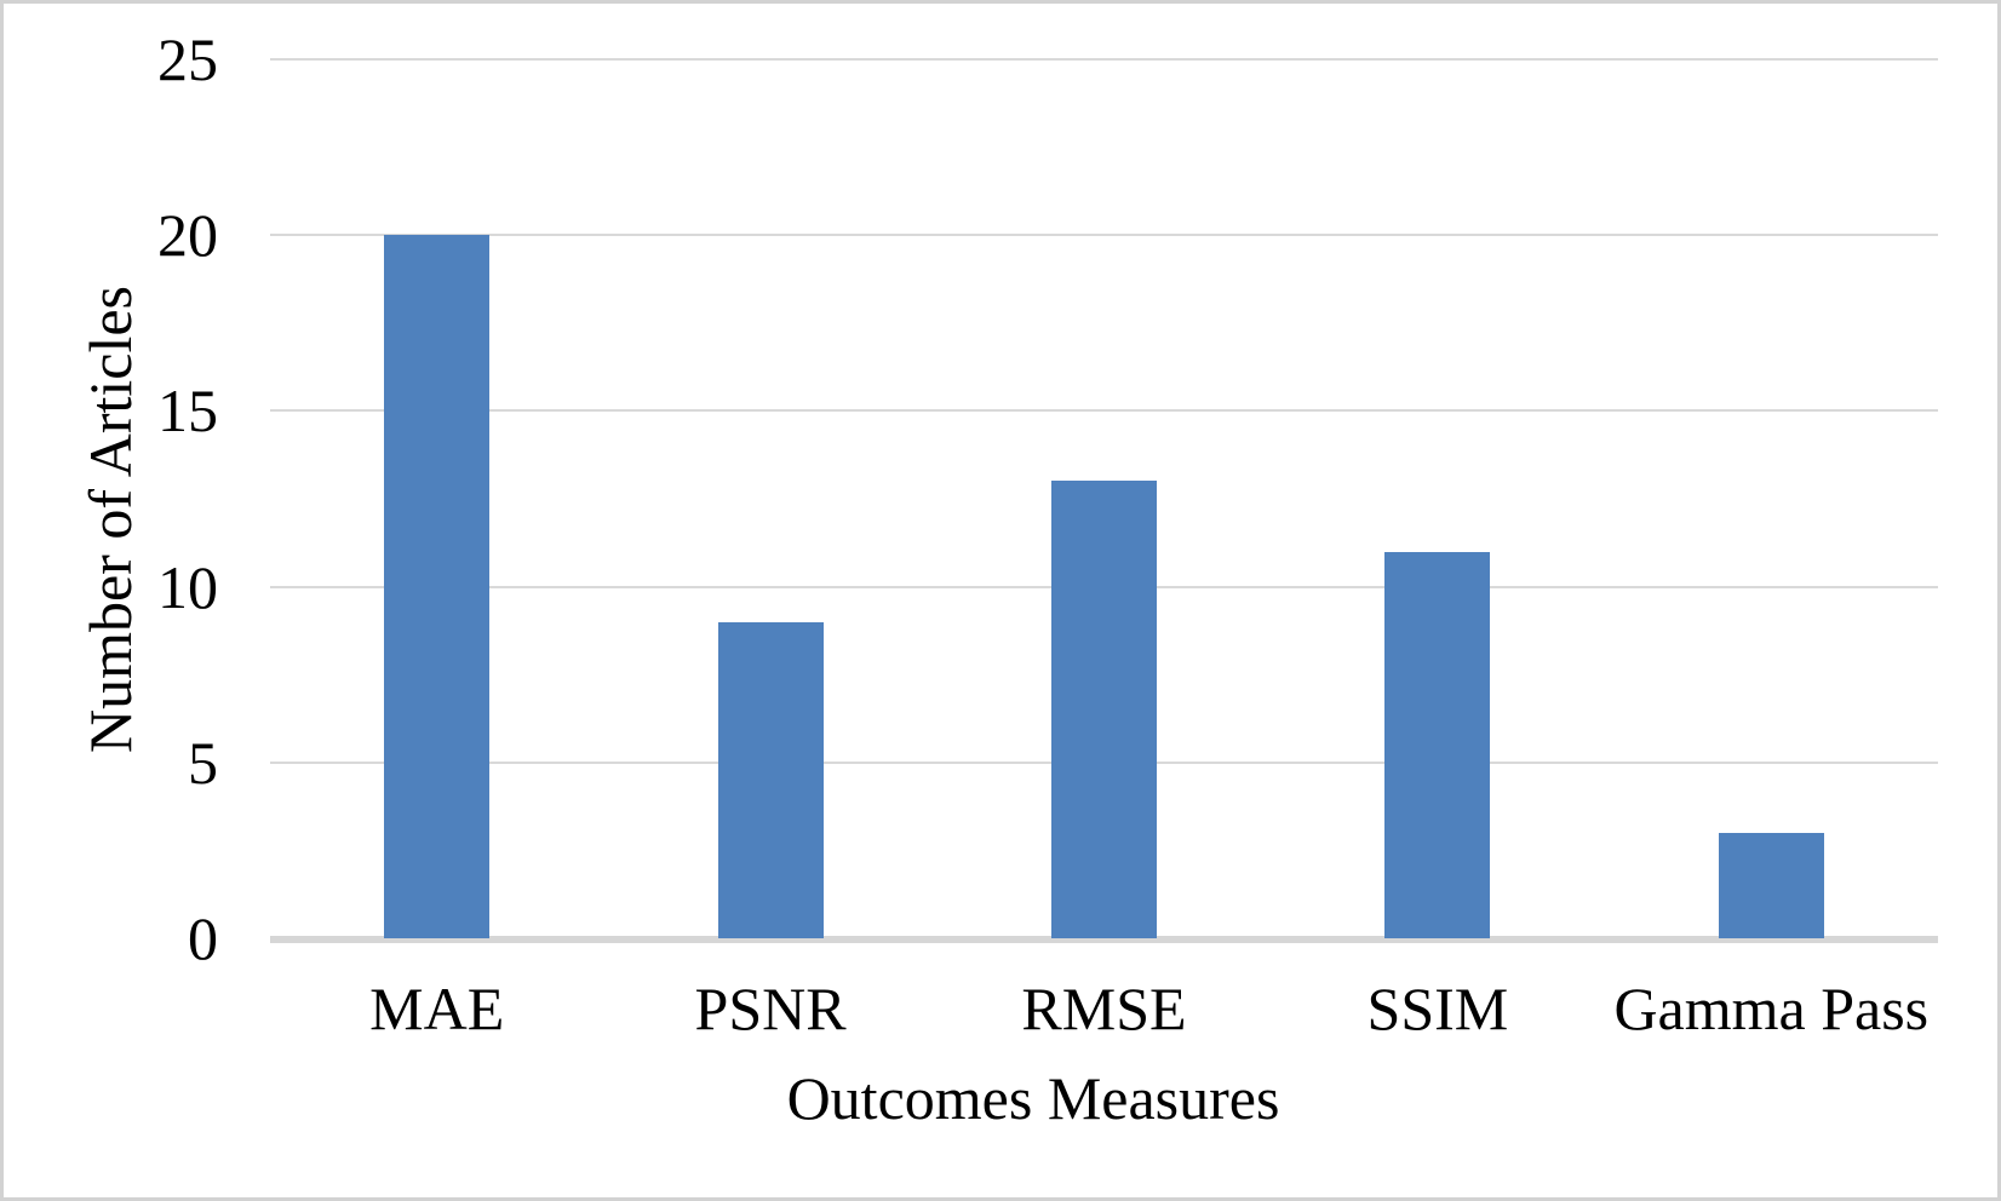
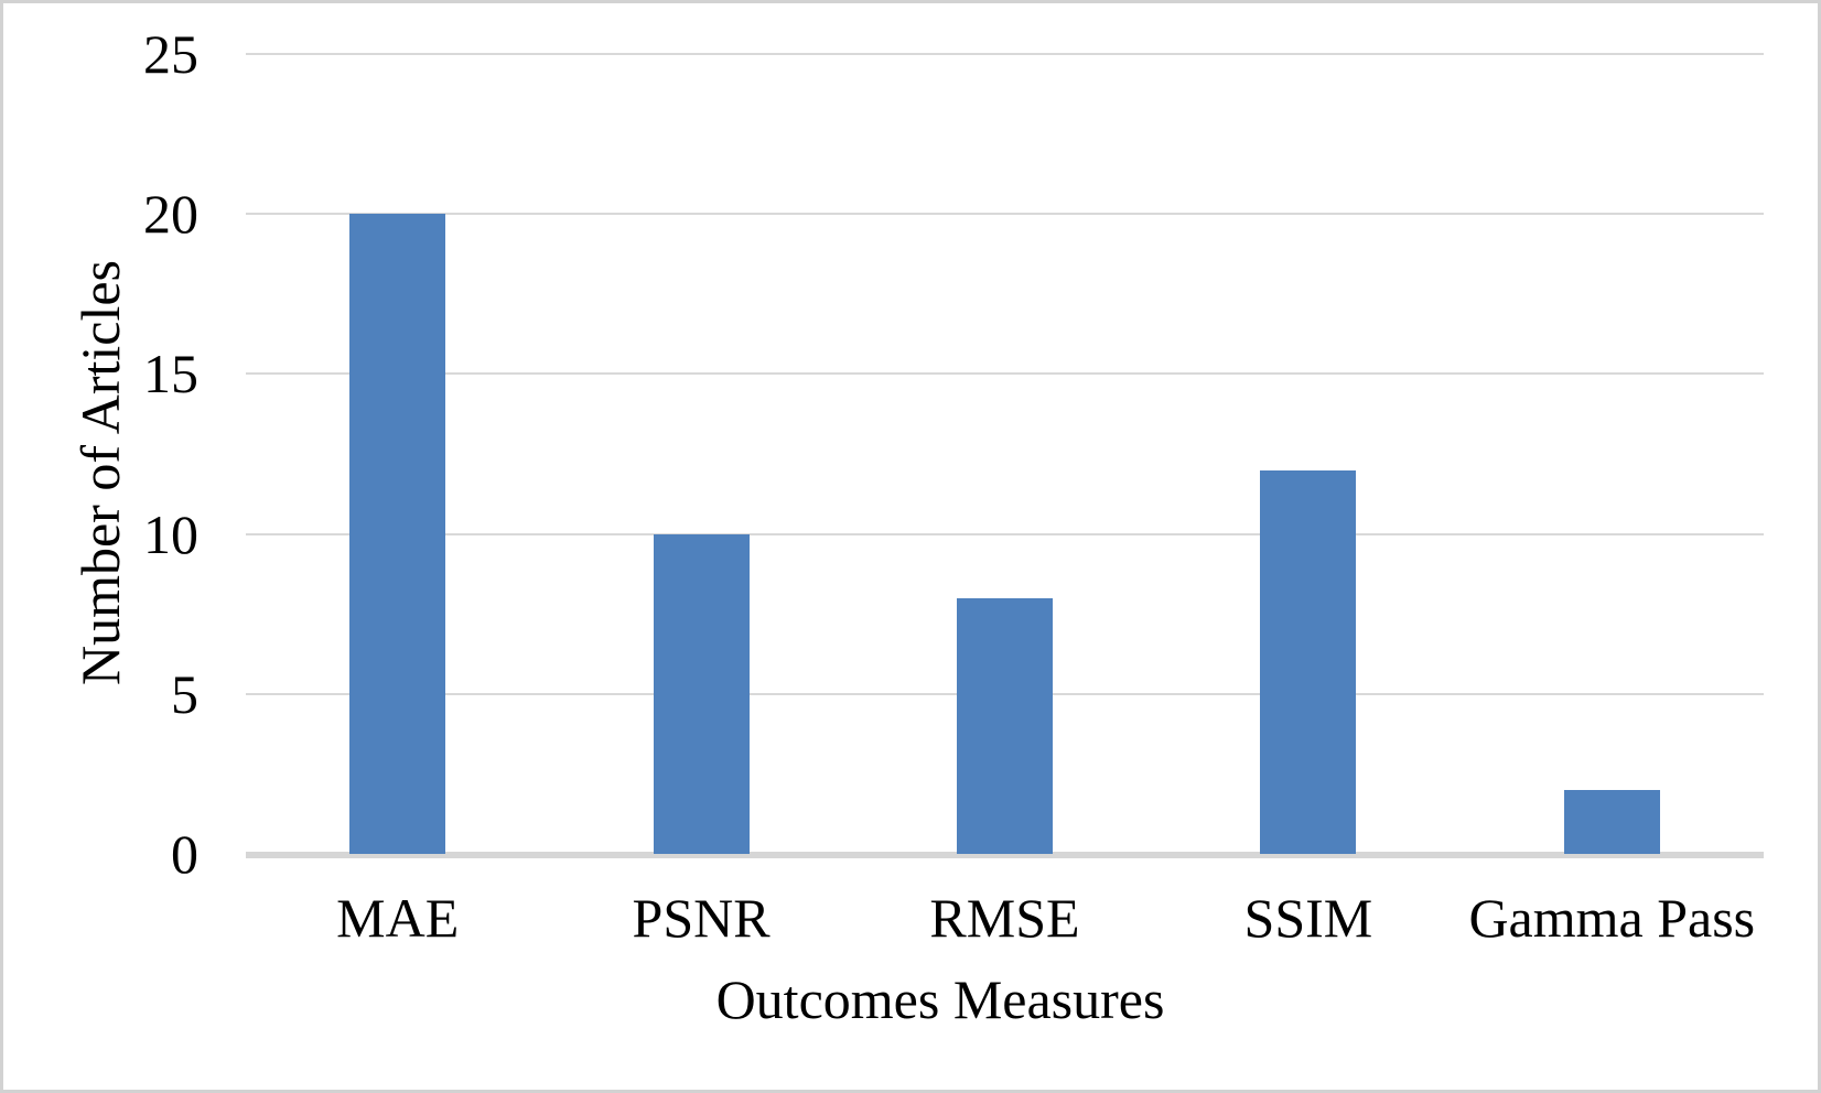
PSNR: 9 -> 10
RMSE: 13 -> 8
SSIM: 11 -> 12
Gamma Pass: 3 -> 2
